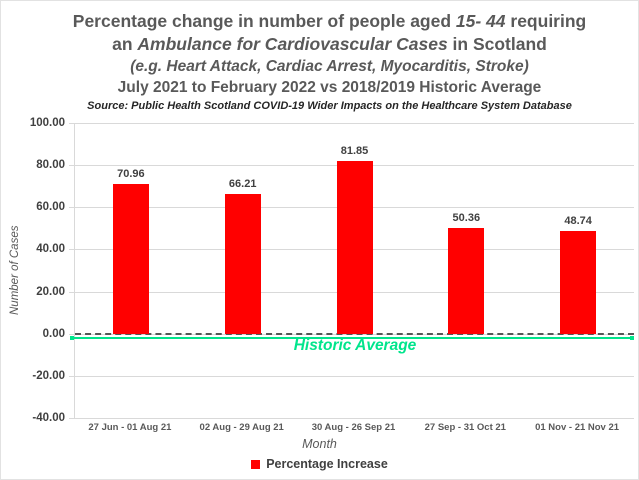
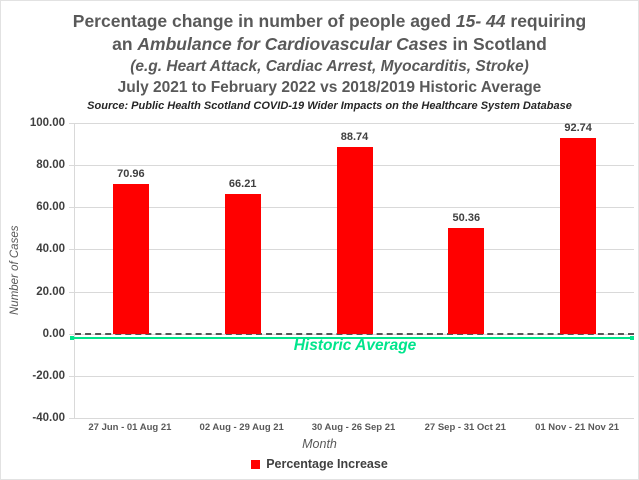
30 Aug - 26 Sep 21: 81.85 -> 88.74
01 Nov - 21 Nov 21: 48.74 -> 92.74
